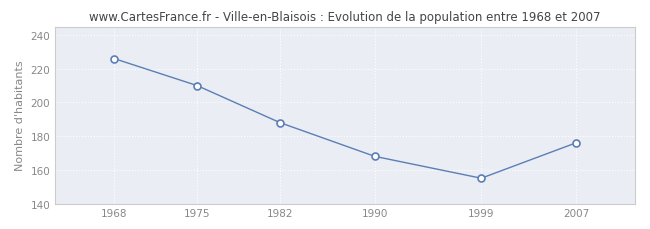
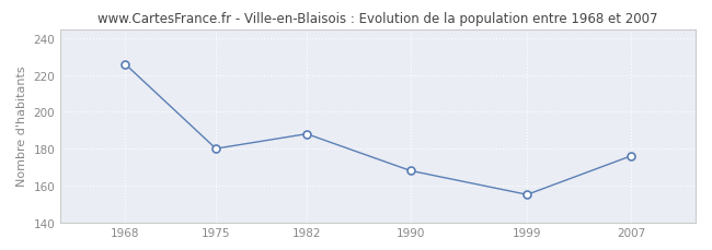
1975: 210 -> 180
